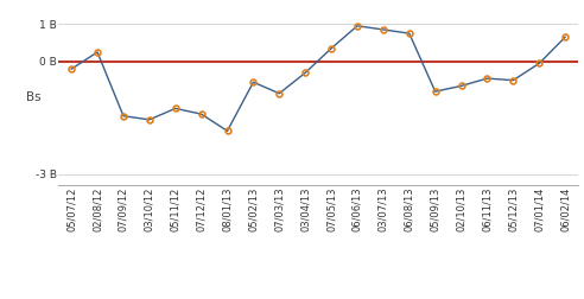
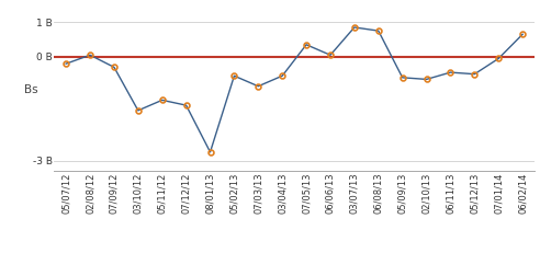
02/08/12: 0.25 B -> 0.05 B
07/09/12: -1.45 B -> -0.30 B
08/01/13: -1.85 B -> -2.75 B
03/04/13: -0.30 B -> -0.55 B
06/06/13: 0.95 B -> 0.05 B
05/09/13: -0.80 B -> -0.60 B
